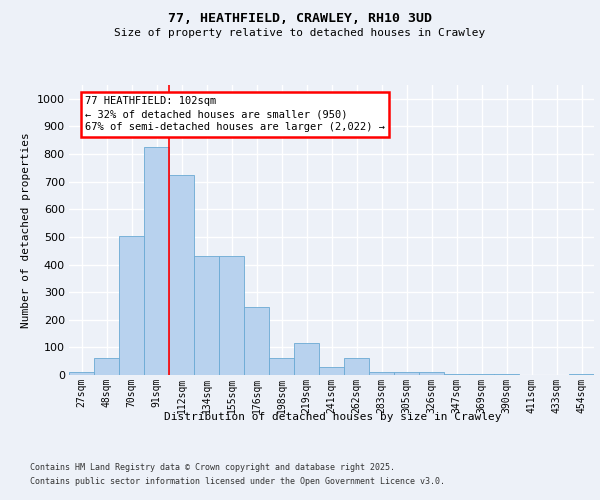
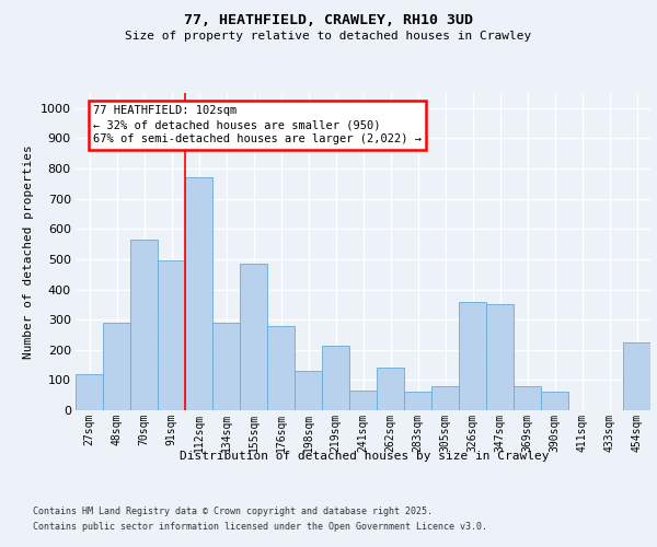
27sqm: 10 -> 120
48sqm: 60 -> 290
70sqm: 505 -> 565
91sqm: 825 -> 495
112sqm: 725 -> 770
134sqm: 430 -> 290
155sqm: 430 -> 485
176sqm: 245 -> 280
198sqm: 60 -> 130
219sqm: 115 -> 215
241sqm: 30 -> 65
262sqm: 60 -> 140
283sqm: 10 -> 60
305sqm: 10 -> 80
326sqm: 10 -> 360
347sqm: 5 -> 350
369sqm: 5 -> 80
390sqm: 2 -> 60
454sqm: 2 -> 225
